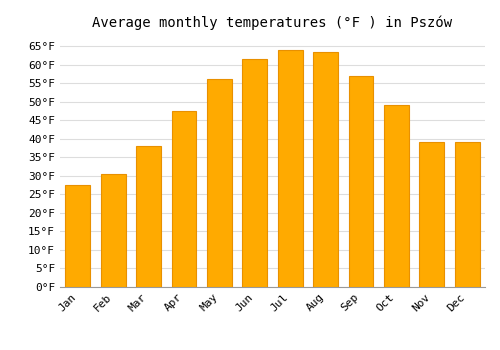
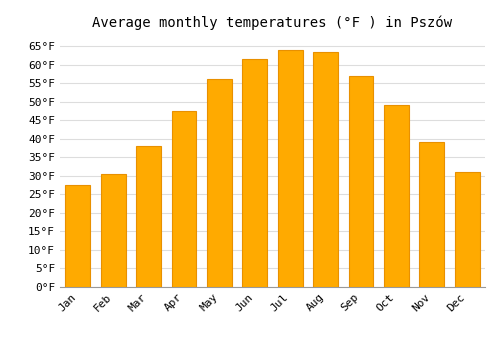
Dec: 39.0°F -> 31.0°F
